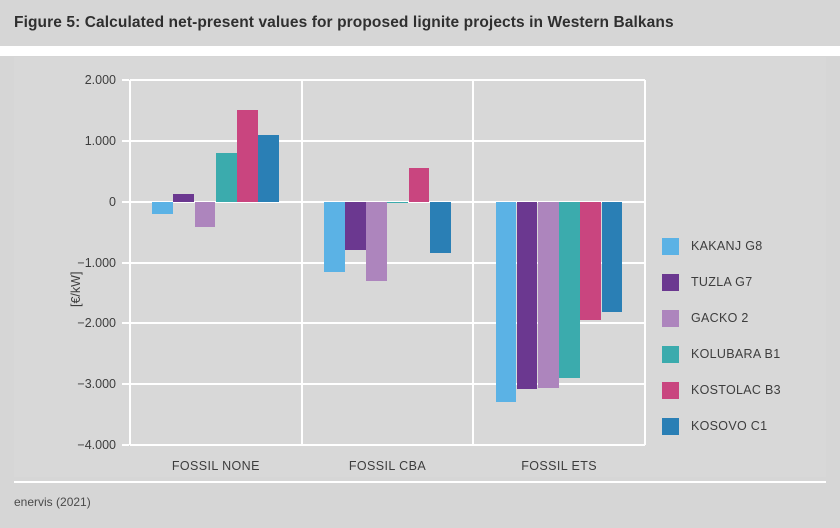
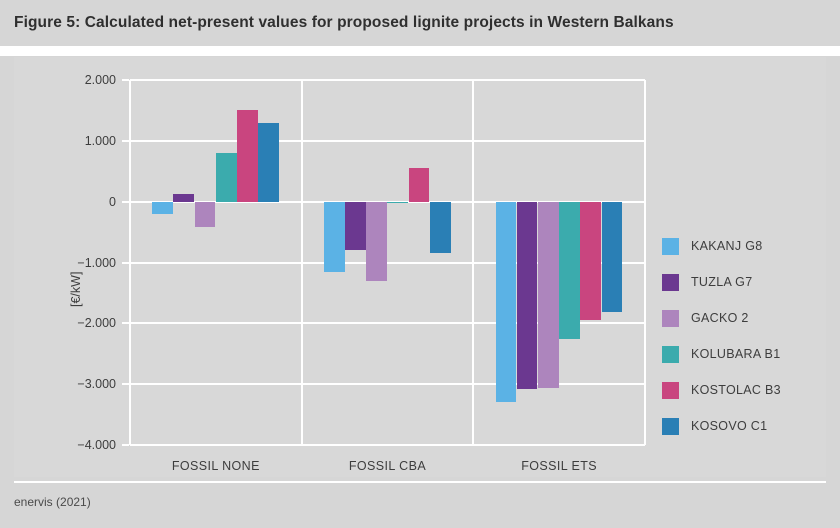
KOSOVO C1/FOSSIL NONE: 1100 -> 1300
KOLUBARA B1/FOSSIL ETS: -2900 -> -2200
